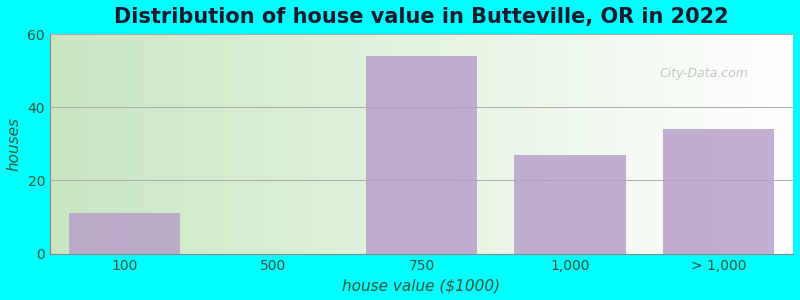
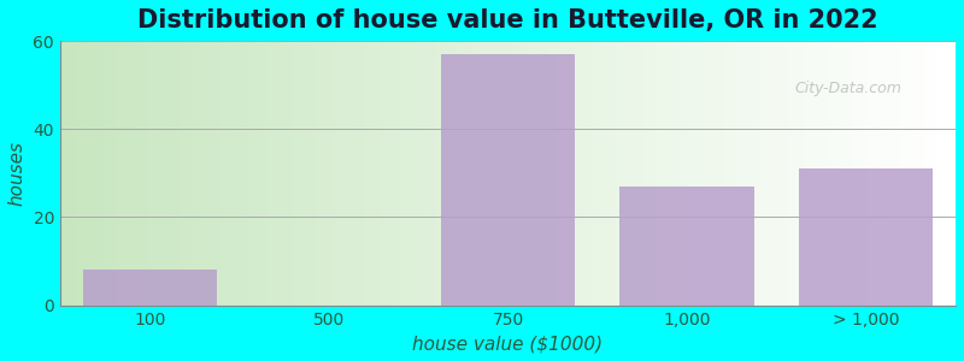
100: 11 -> 8
750: 54 -> 57
> 1,000: 34 -> 31
